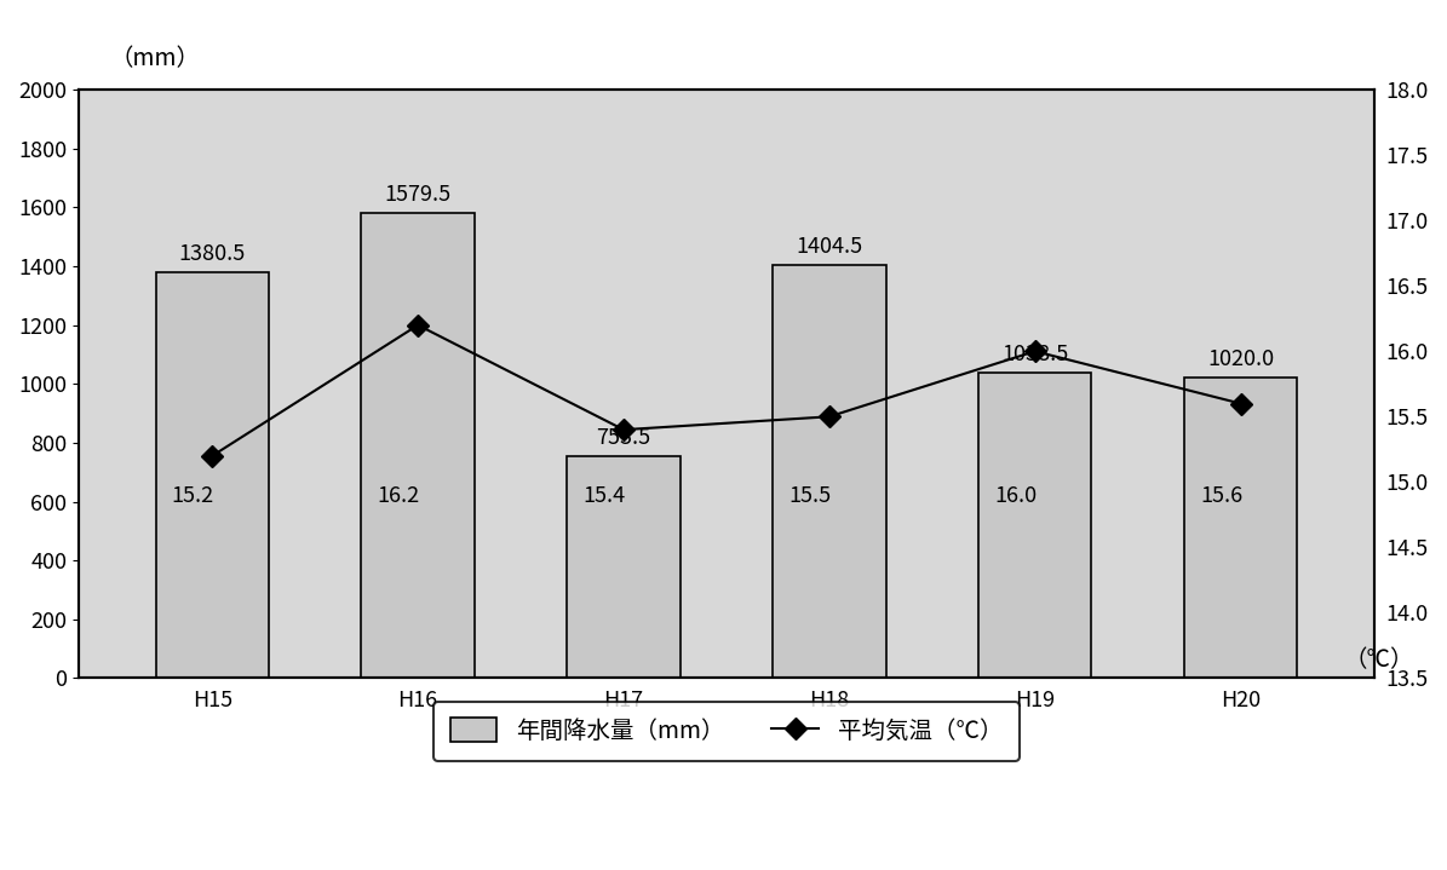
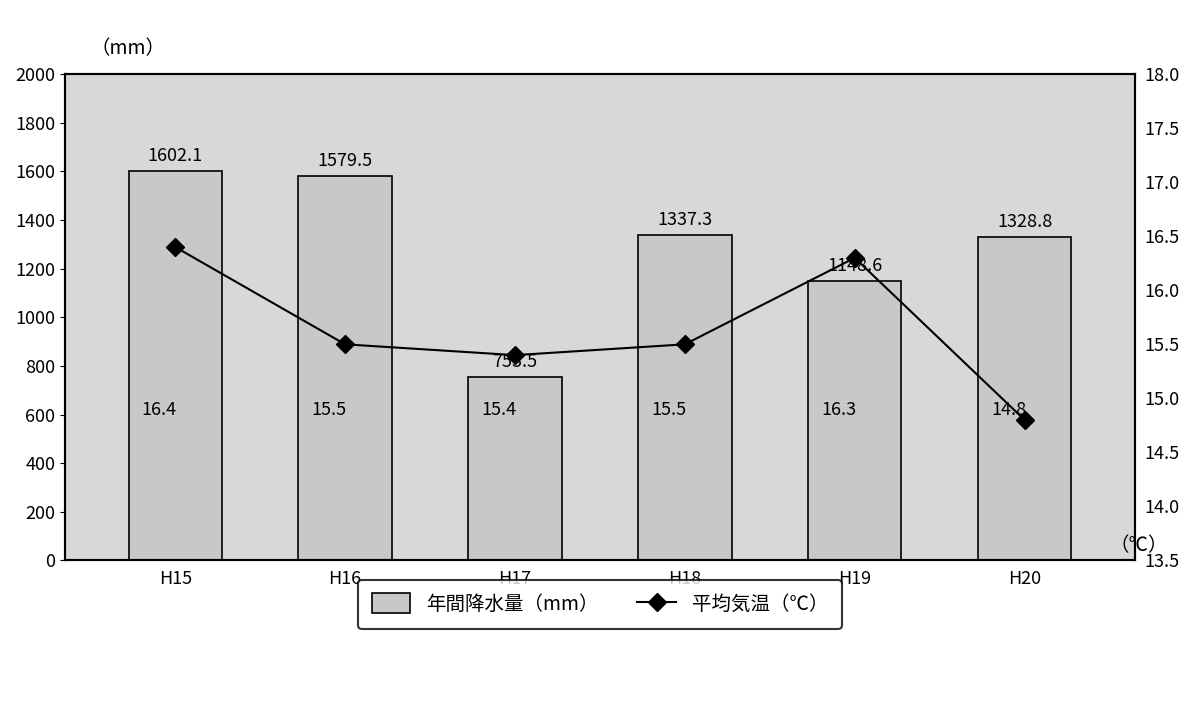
年間降水量（mm）/H15: 1380.5 -> 1602.1
平均気温（℃）/H15: 15.2 -> 16.4
平均気温（℃）/H16: 16.2 -> 15.5
年間降水量（mm）/H18: 1404.5 -> 1337.3
年間降水量（mm）/H19: 1038.5 -> 1148.6
平均気温（℃）/H19: 16.0 -> 16.3
年間降水量（mm）/H20: 1020.0 -> 1328.8
平均気温（℃）/H20: 15.6 -> 14.8
